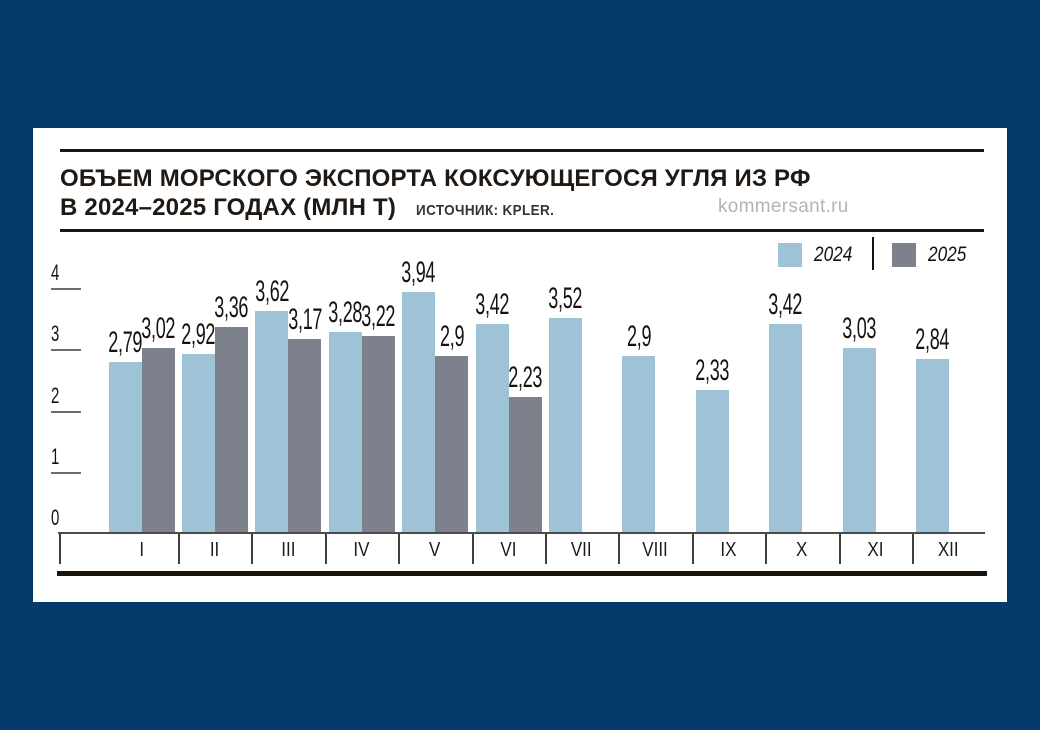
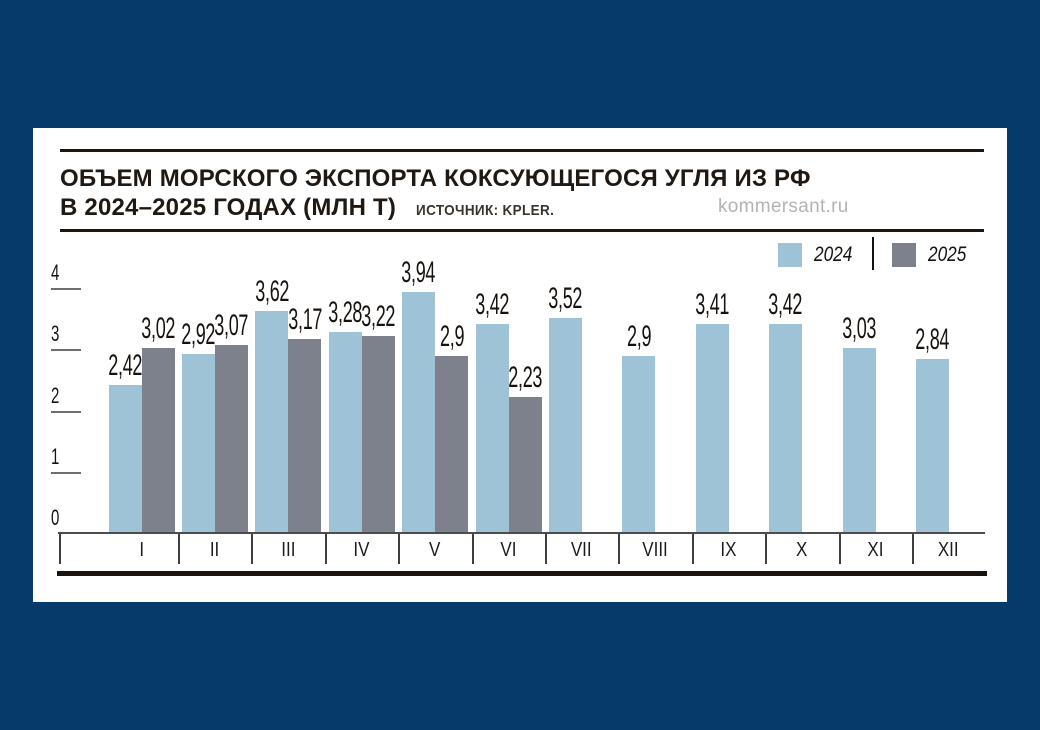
2024/I: 2,79 -> 2,42
2025/II: 3,36 -> 3,07
2024/IX: 2,33 -> 3,41
